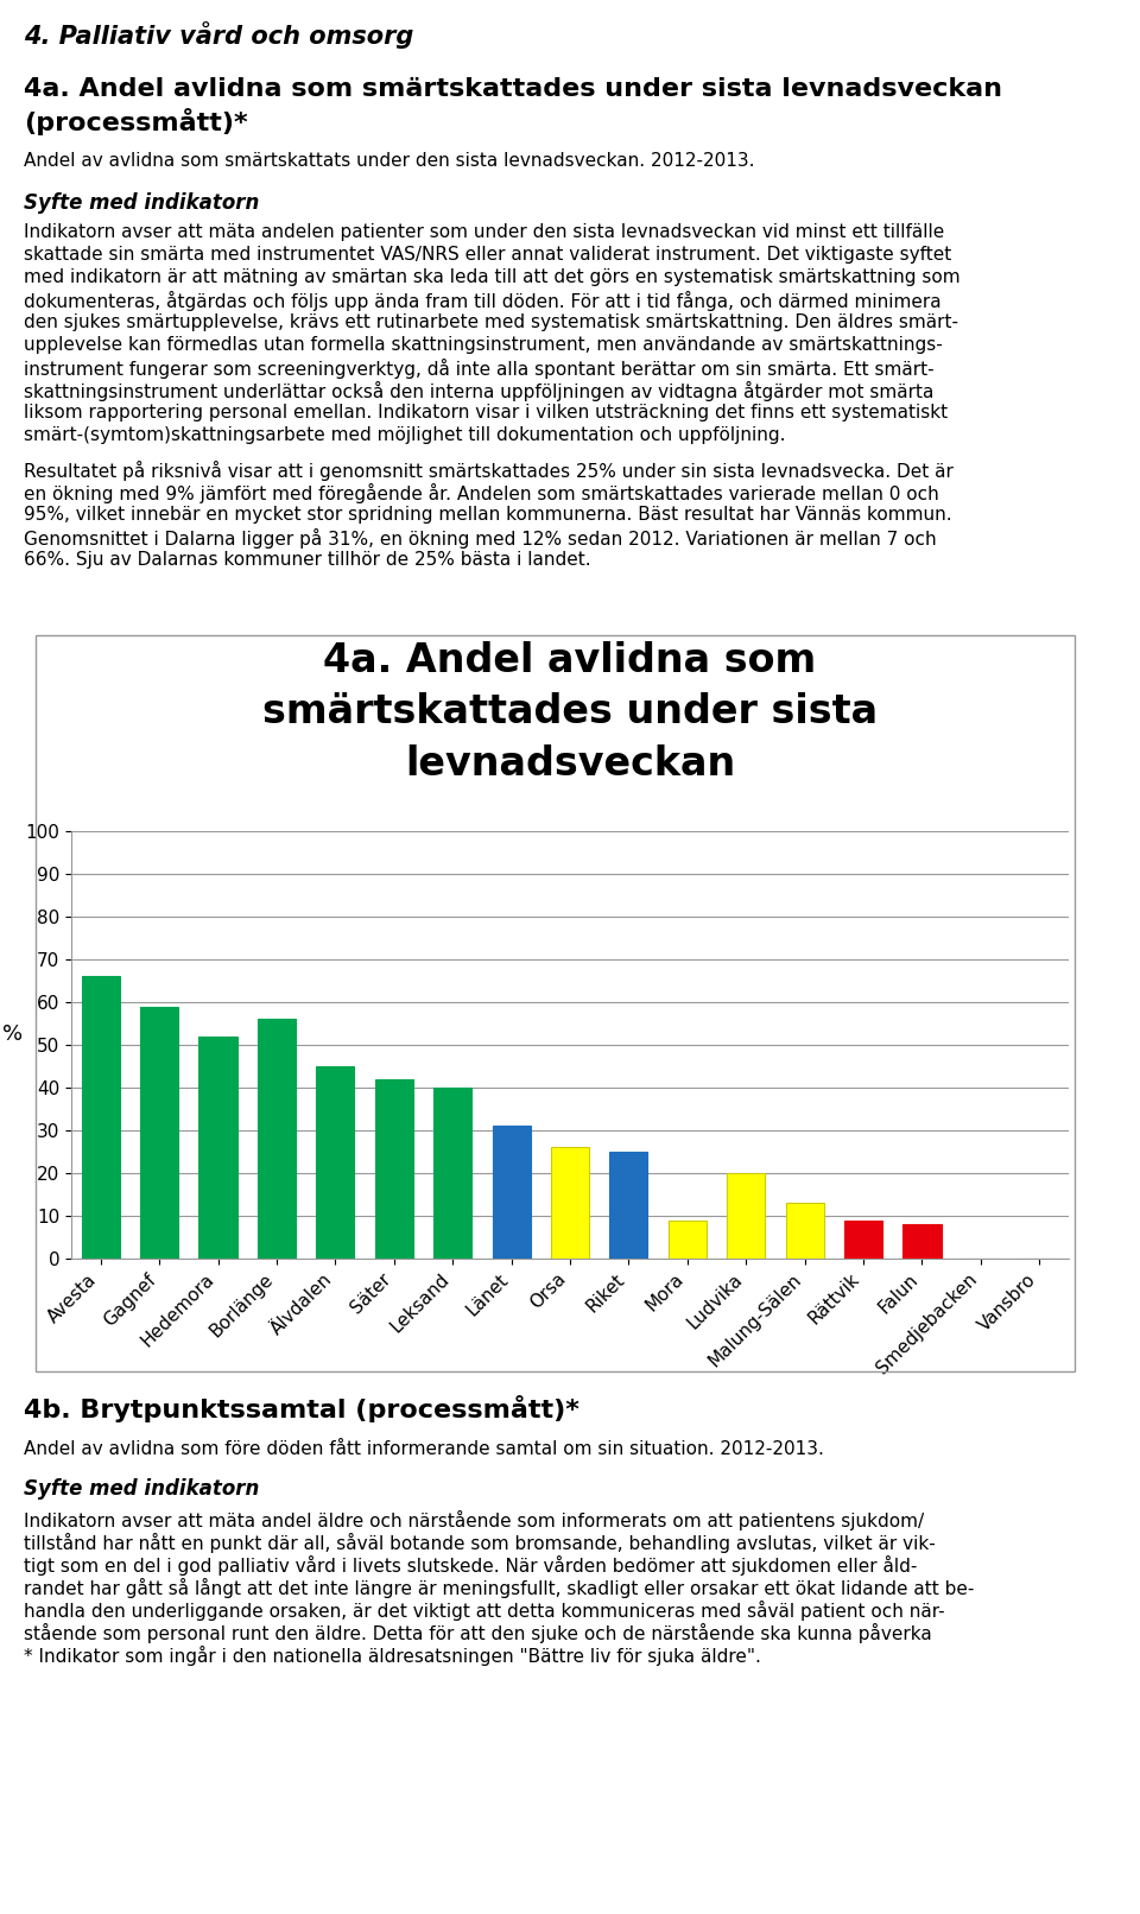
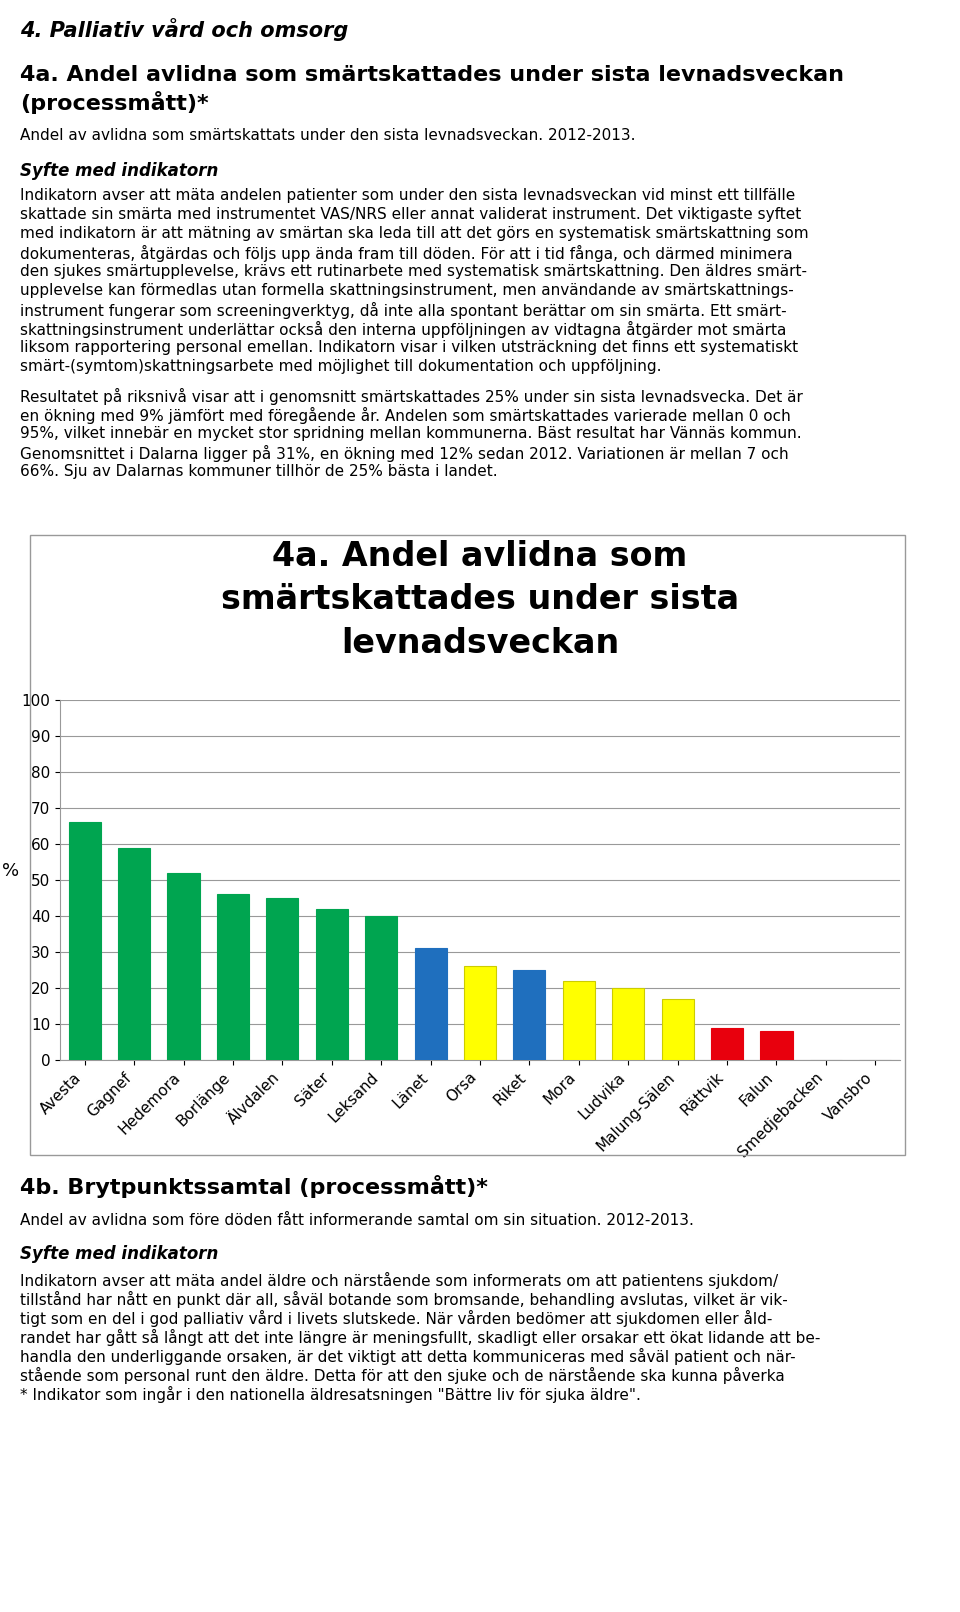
Borlänge: 56 -> 46
Mora: 9 -> 22
Malung-Sälen: 13 -> 17
